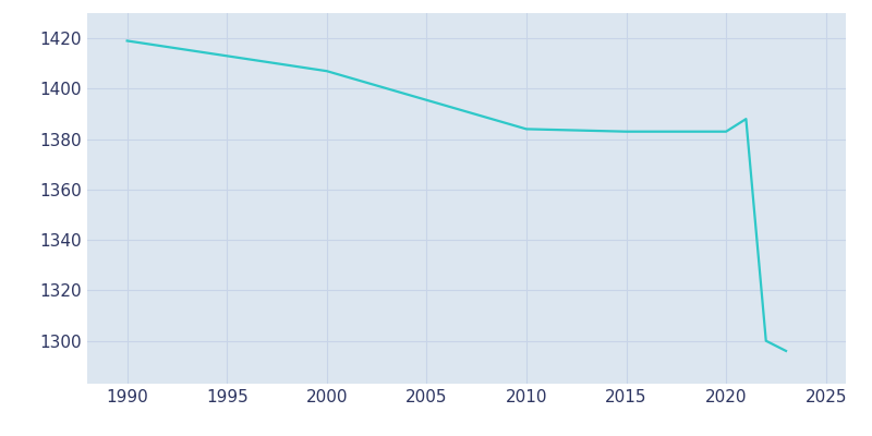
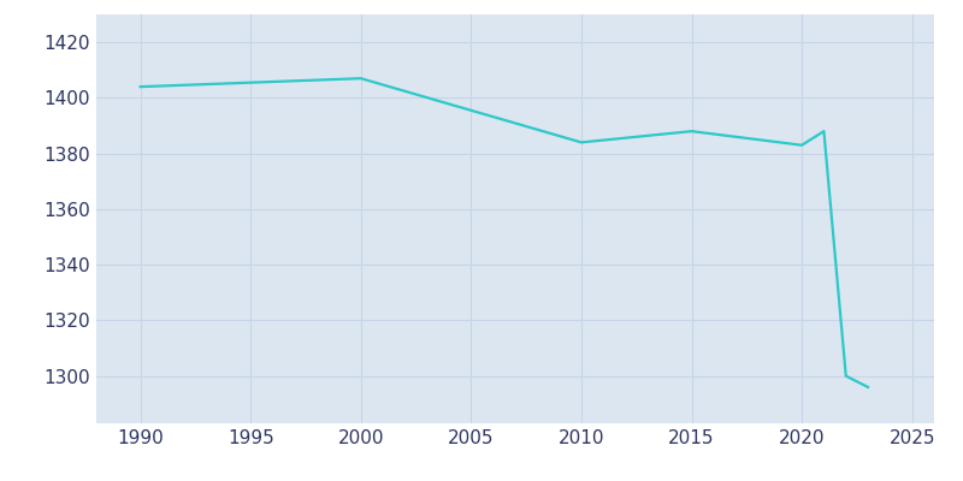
1990: 1419 -> 1404
2015: 1383 -> 1388
